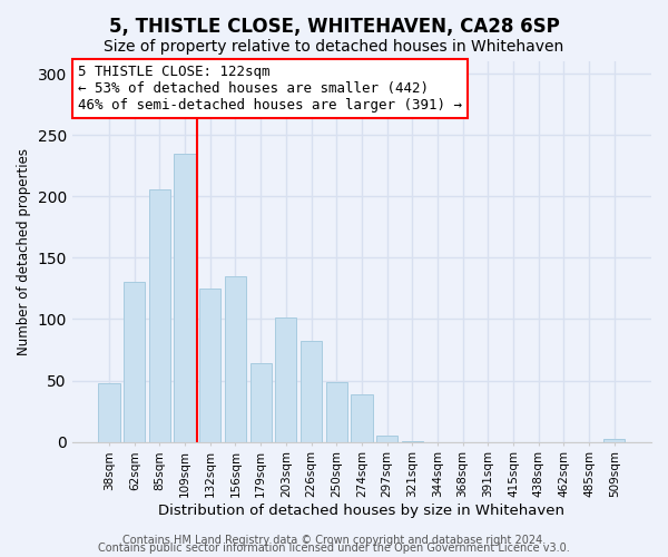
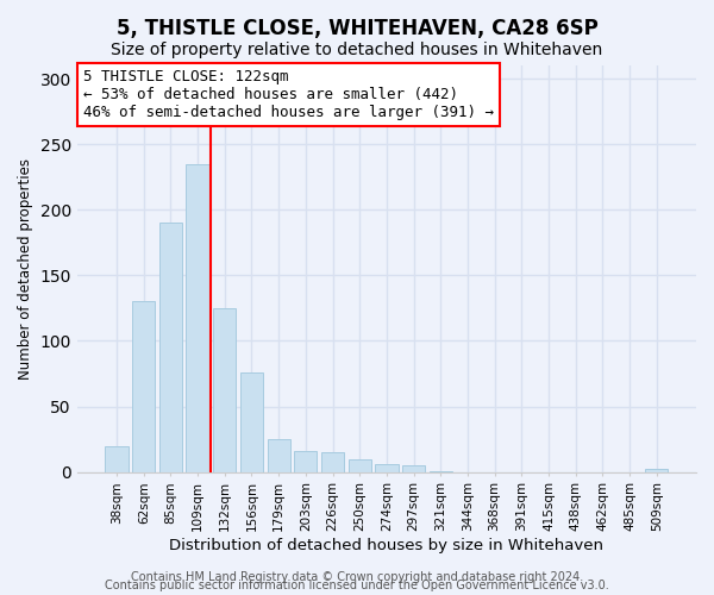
38sqm: 48 -> 20
85sqm: 206 -> 190
156sqm: 135 -> 76
179sqm: 64 -> 25
203sqm: 101 -> 16
226sqm: 82 -> 15
250sqm: 49 -> 10
274sqm: 39 -> 6
